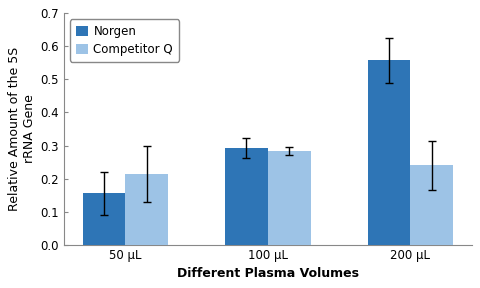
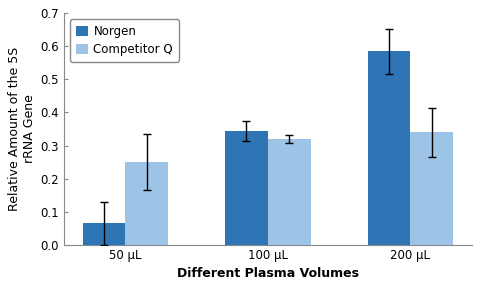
Norgen/50 μL: 0.155 -> 0.065
Competitor Q/50 μL: 0.213 -> 0.250
Norgen/100 μL: 0.292 -> 0.345
Competitor Q/100 μL: 0.283 -> 0.320
Norgen/200 μL: 0.558 -> 0.585
Competitor Q/200 μL: 0.240 -> 0.340
